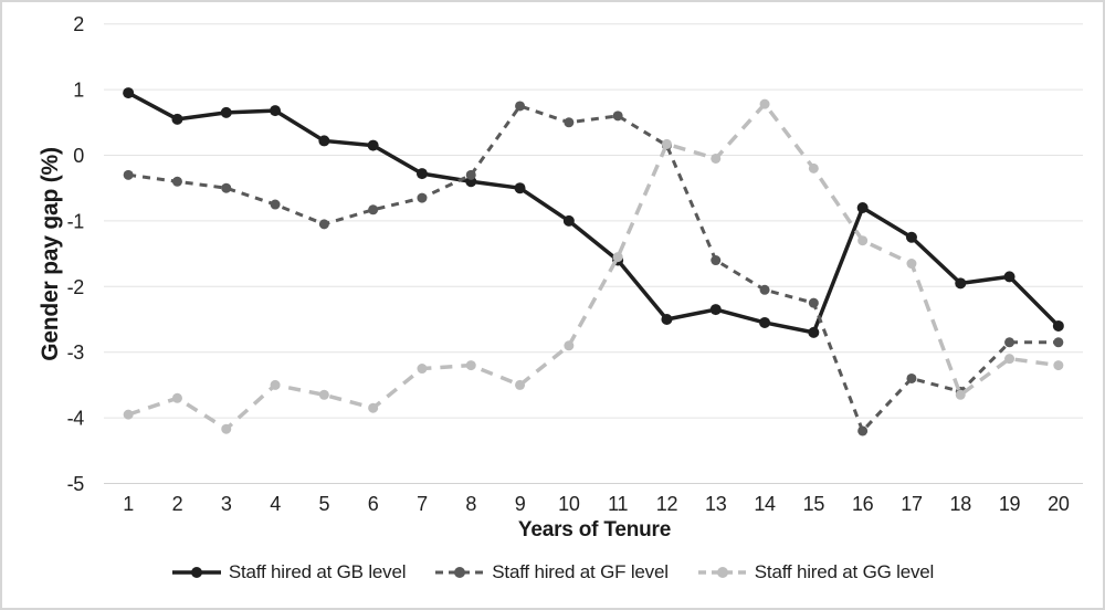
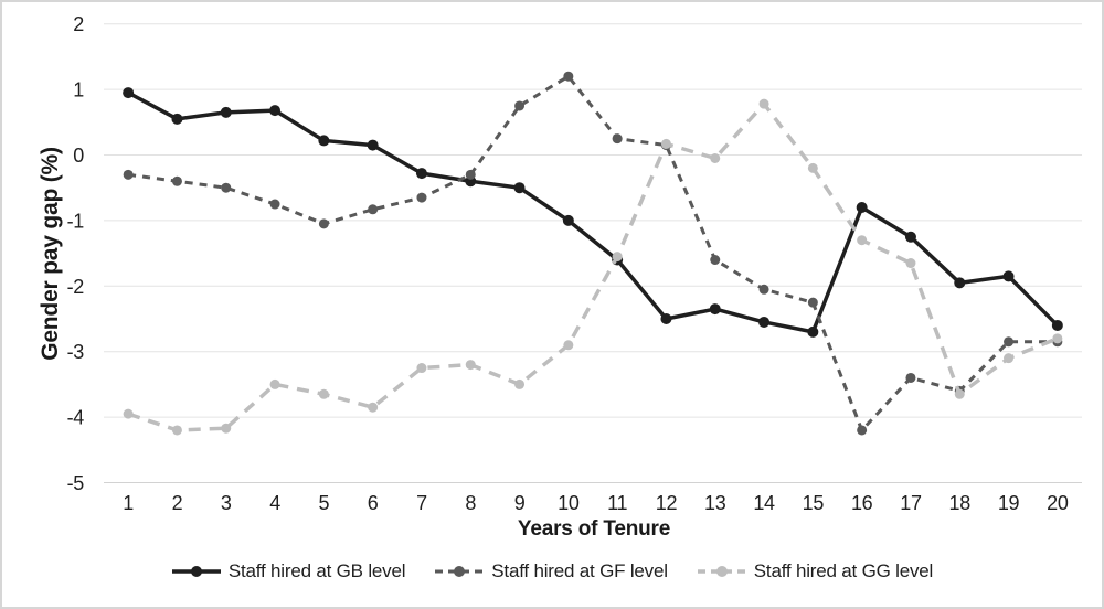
Staff hired at GG level/2: -3.7 -> -4.2
Staff hired at GF level/10: 0.5 -> 1.2
Staff hired at GF level/11: 0.6 -> 0.2
Staff hired at GG level/20: -3.2 -> -2.8
